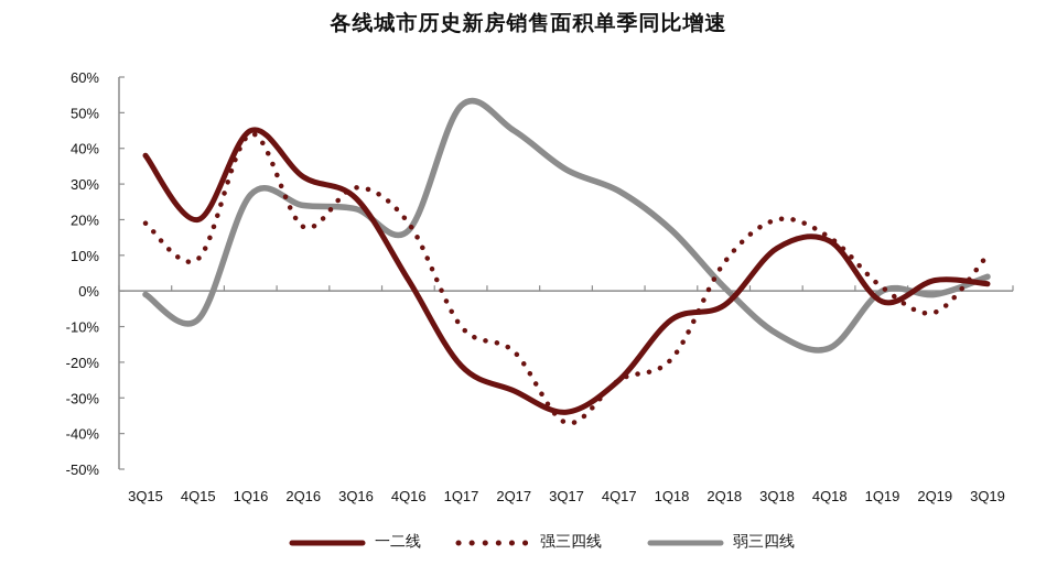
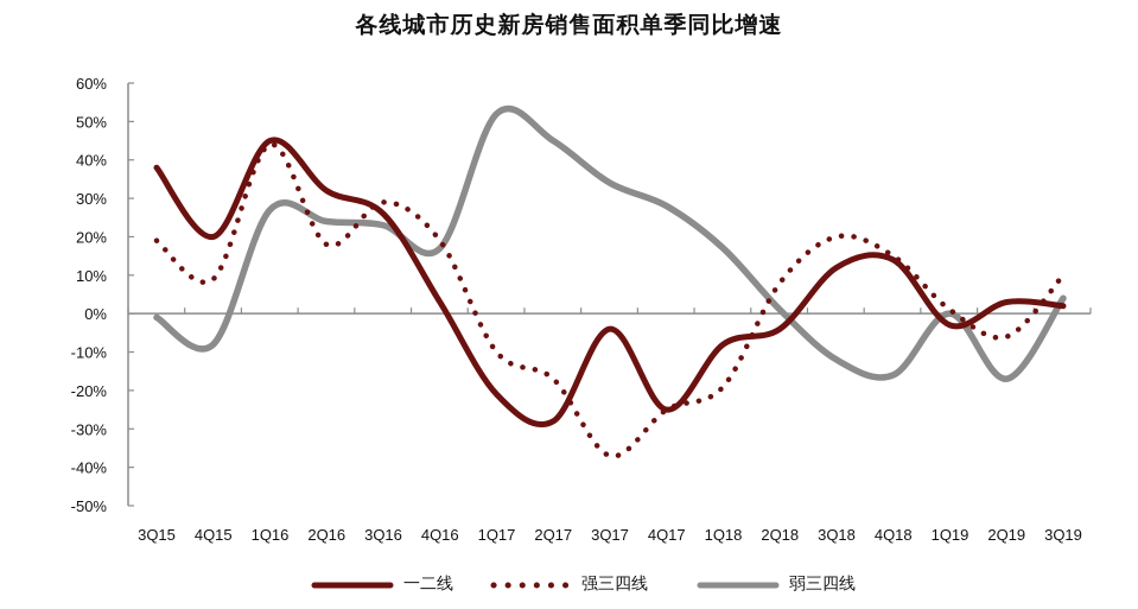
一二线/3Q17: -34% -> -4%
弱三四线/2Q19: -1% -> -17%
